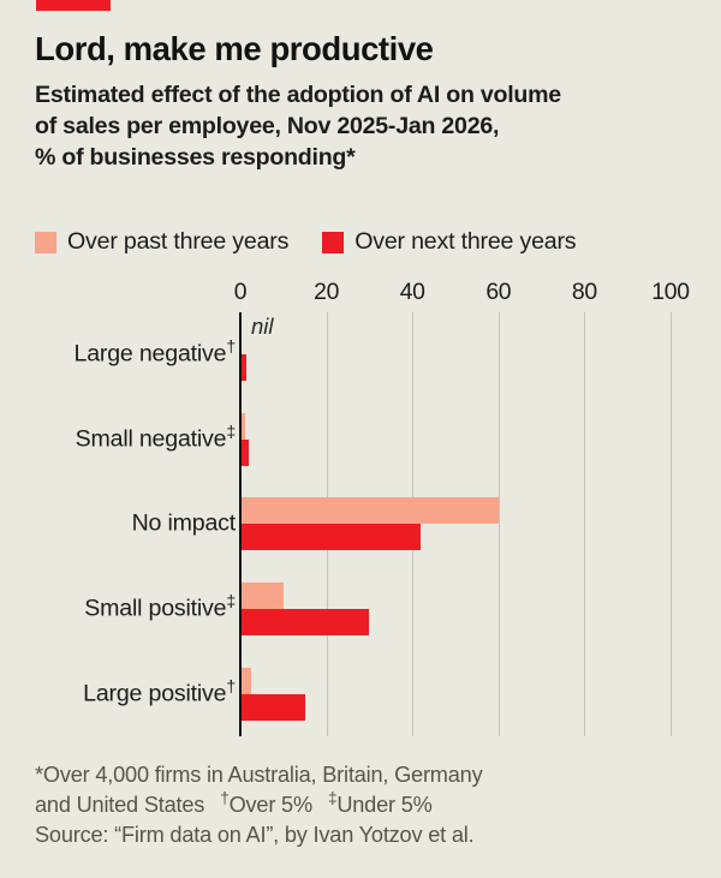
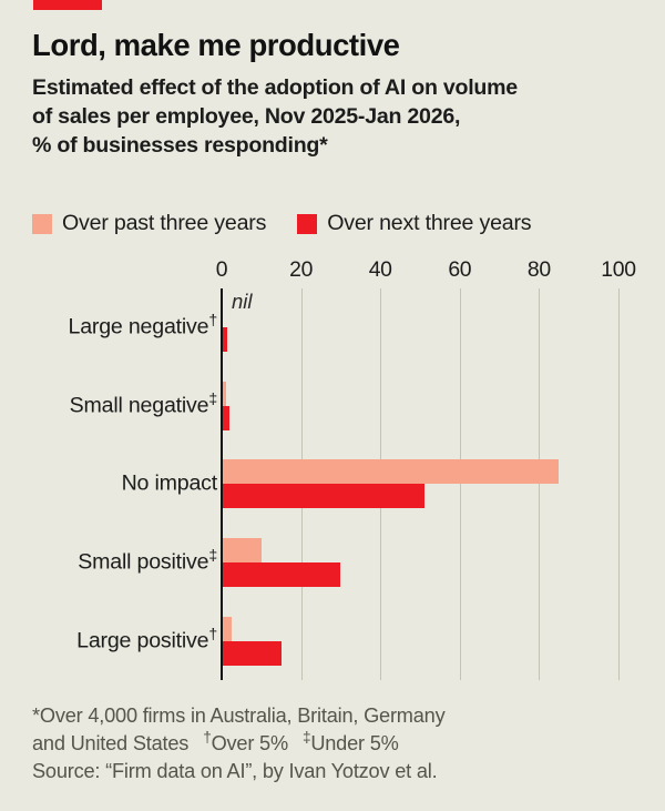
Over past three years/No impact: 60 -> 85
Over next three years/No impact: 42 -> 51
